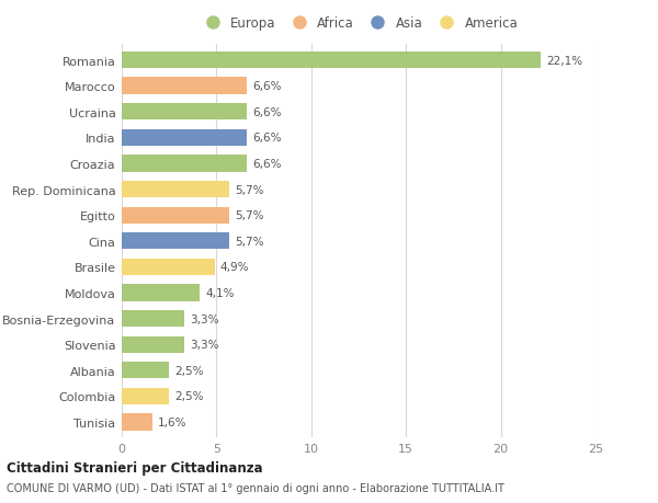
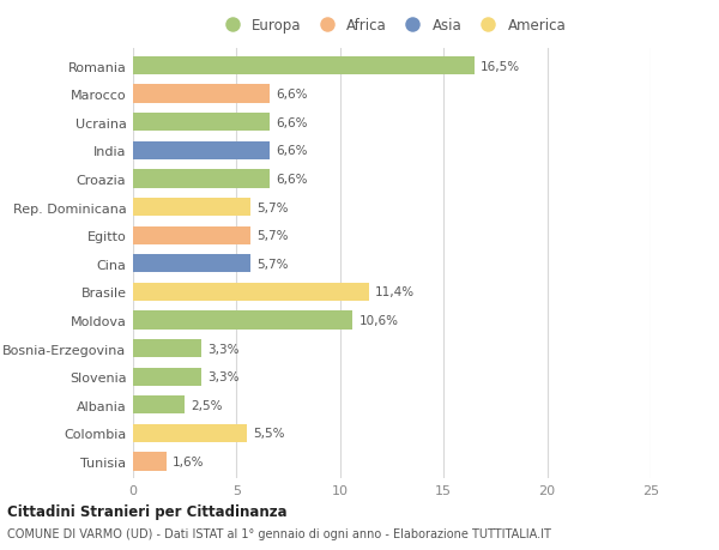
Romania: 22,1% -> 16,5%
Brasile: 4,9% -> 11,4%
Moldova: 4,1% -> 10,6%
Colombia: 2,5% -> 5,5%
